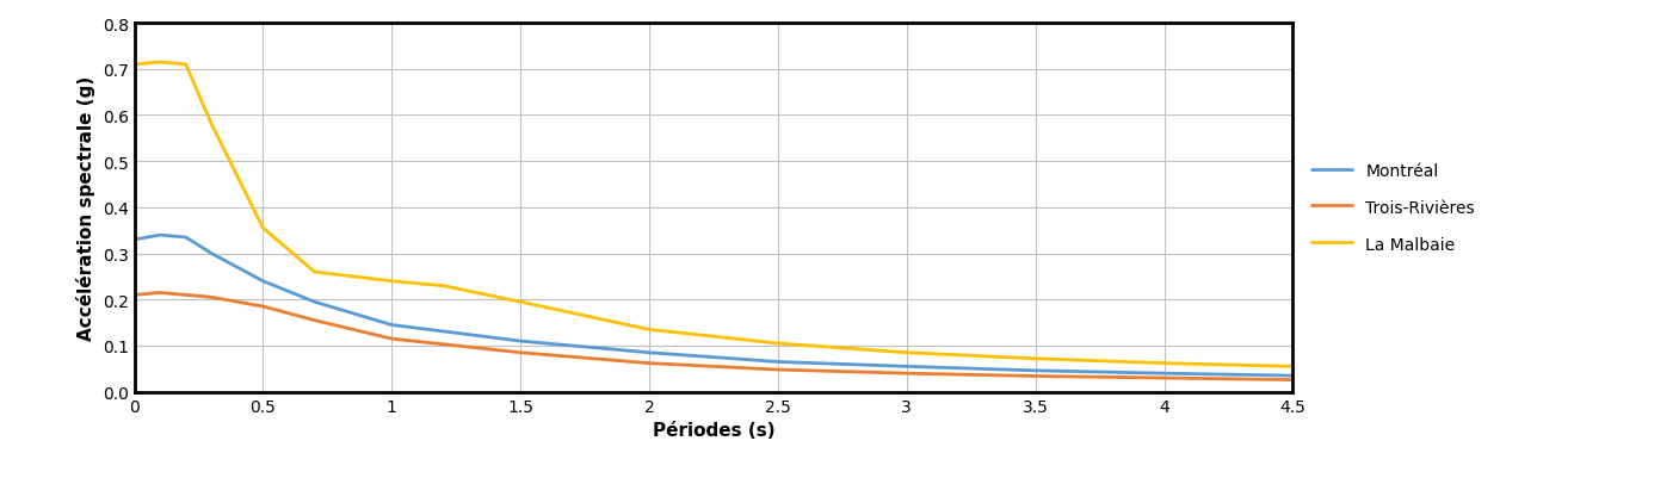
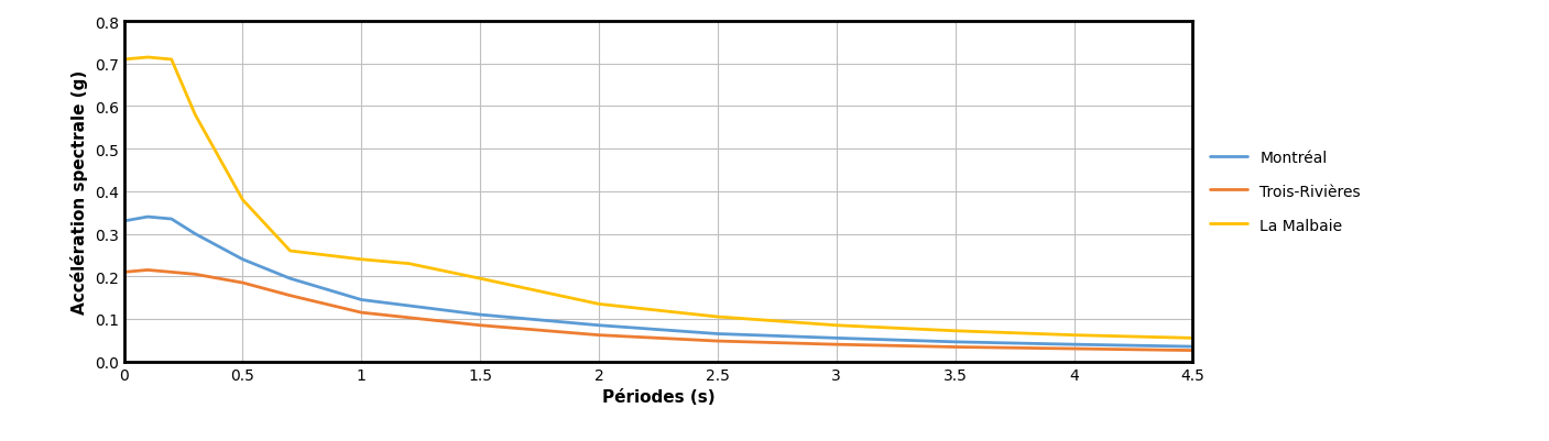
La Malbaie/0.5: 0.355 -> 0.380
